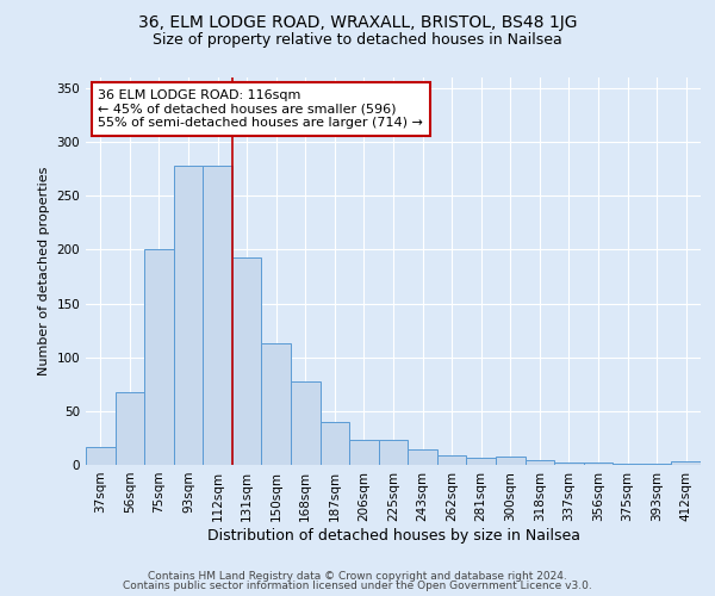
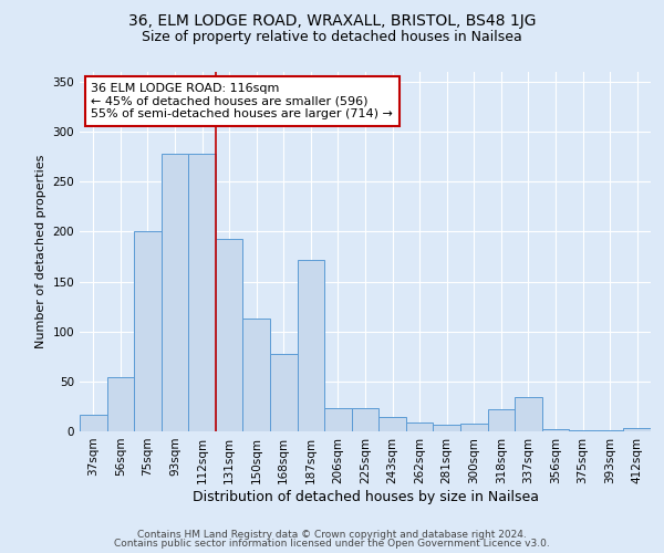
56sqm: 68 -> 54
187sqm: 40 -> 172
318sqm: 4 -> 22
337sqm: 2 -> 34
